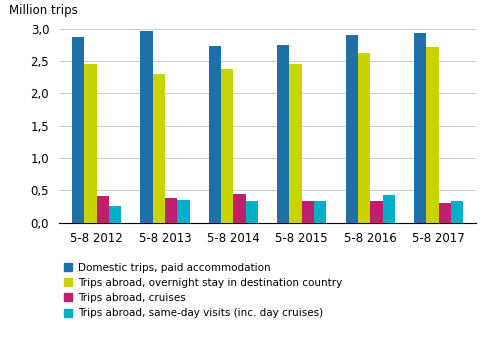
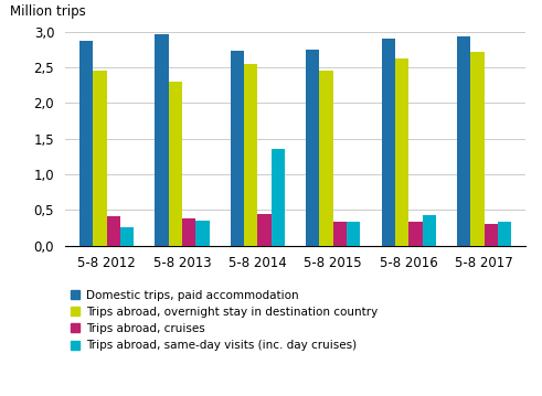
Trips abroad, overnight stay in destination country/5-8 2014: 2,37 -> 2,54
Trips abroad, same-day visits (inc. day cruises)/5-8 2014: 0,34 -> 1,36
